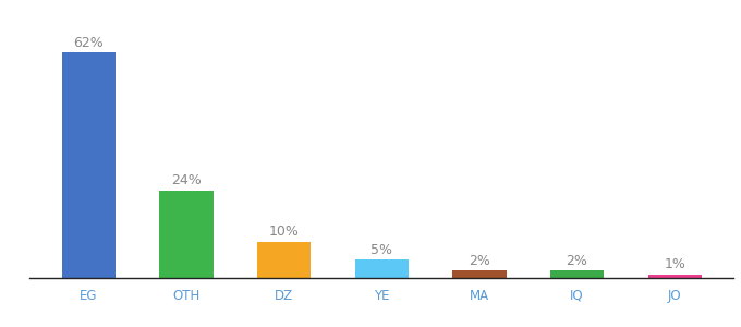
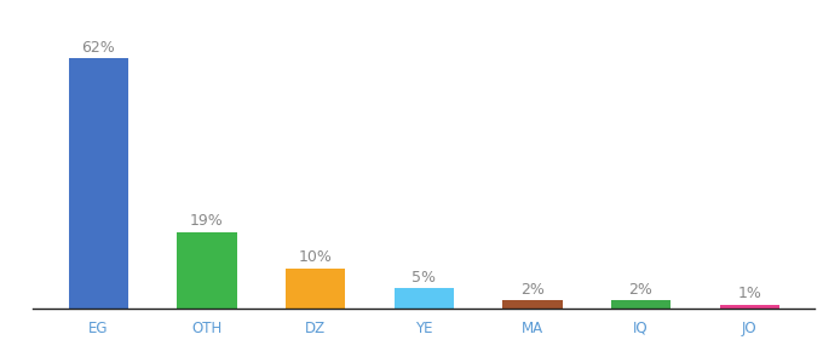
OTH: 24% -> 19%
